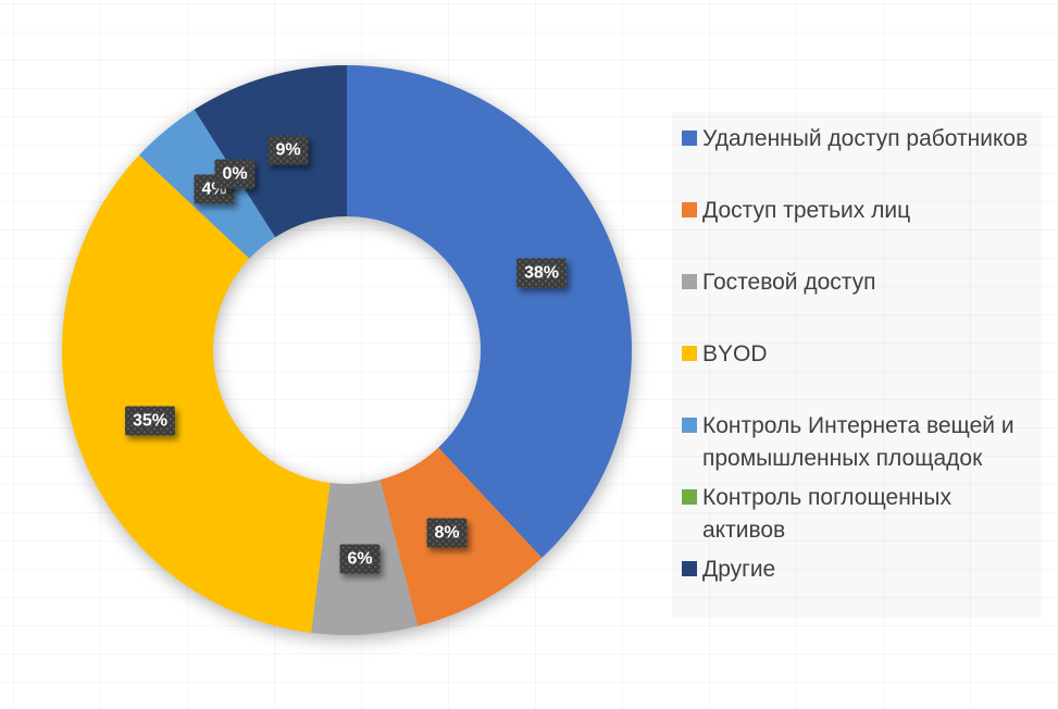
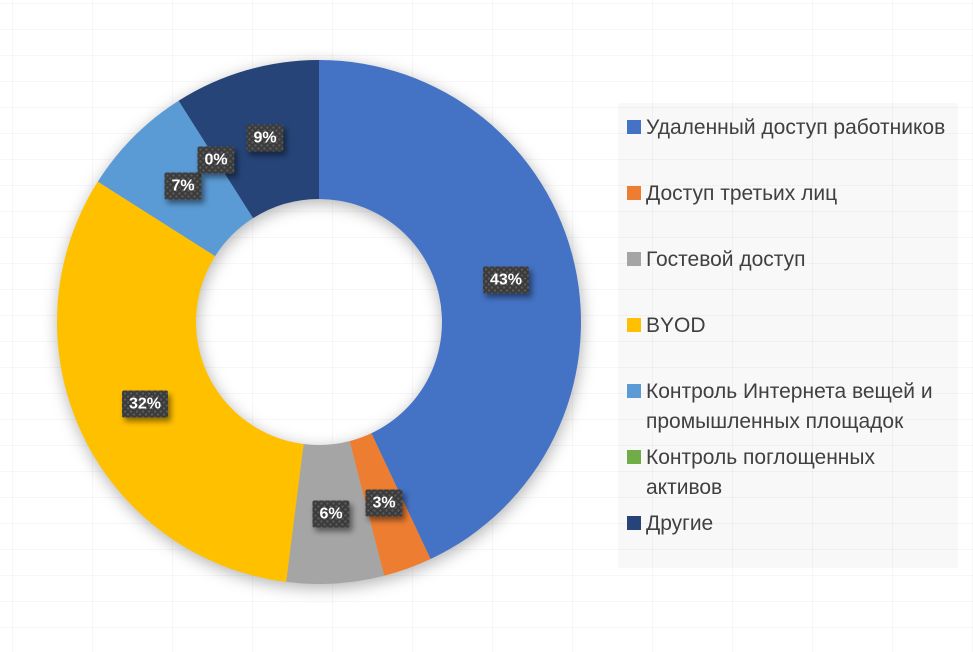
Удаленный доступ работников: 38% -> 43%
Доступ третьих лиц: 8% -> 3%
BYOD: 35% -> 32%
Контроль Интернета вещей и промышленных площадок: 4% -> 7%
